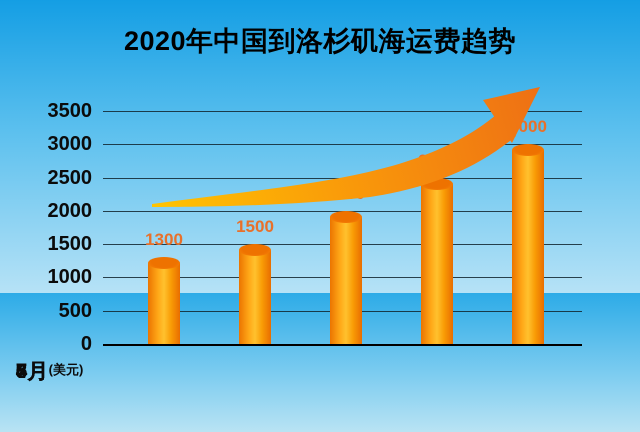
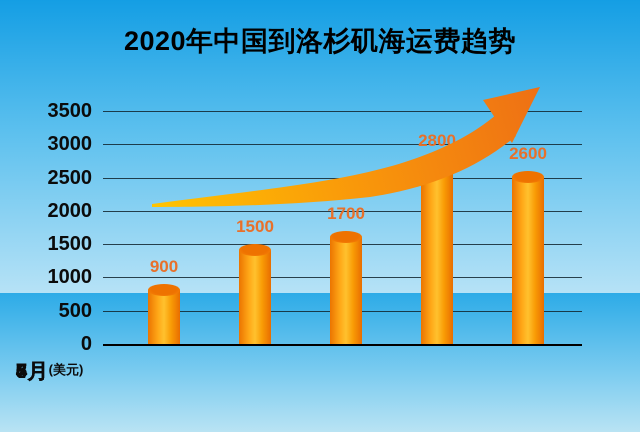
3月: 1300 -> 900
5月: 2000 -> 1700
6月: 2500 -> 2800
7月: 3000 -> 2600
